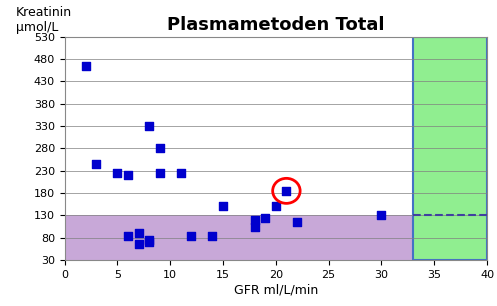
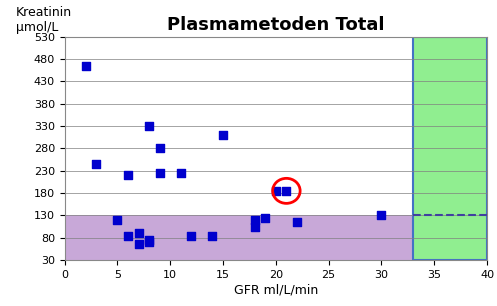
5: 225 -> 120
15: 150 -> 310
20: 150 -> 185
